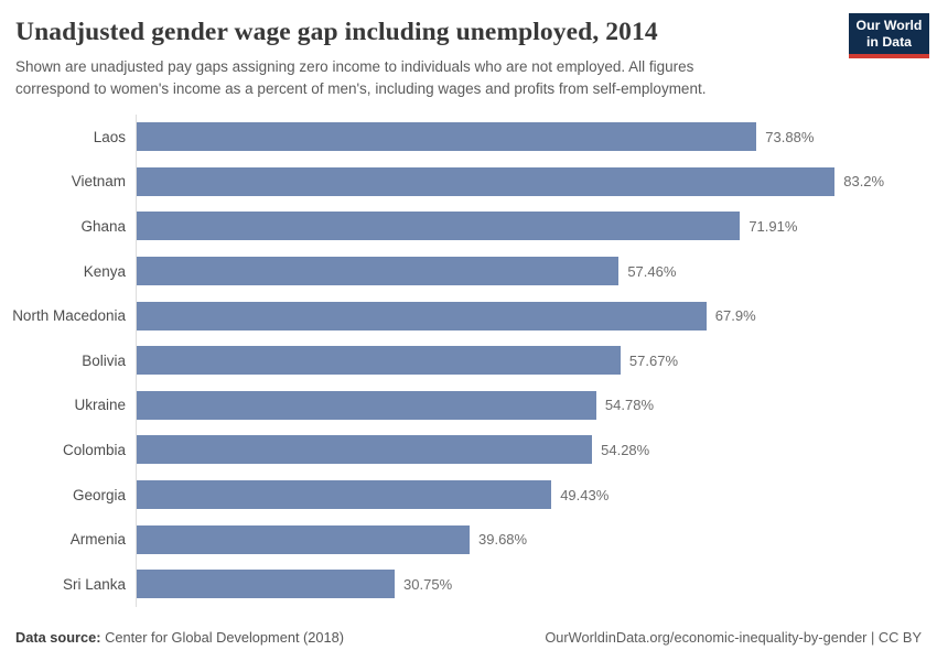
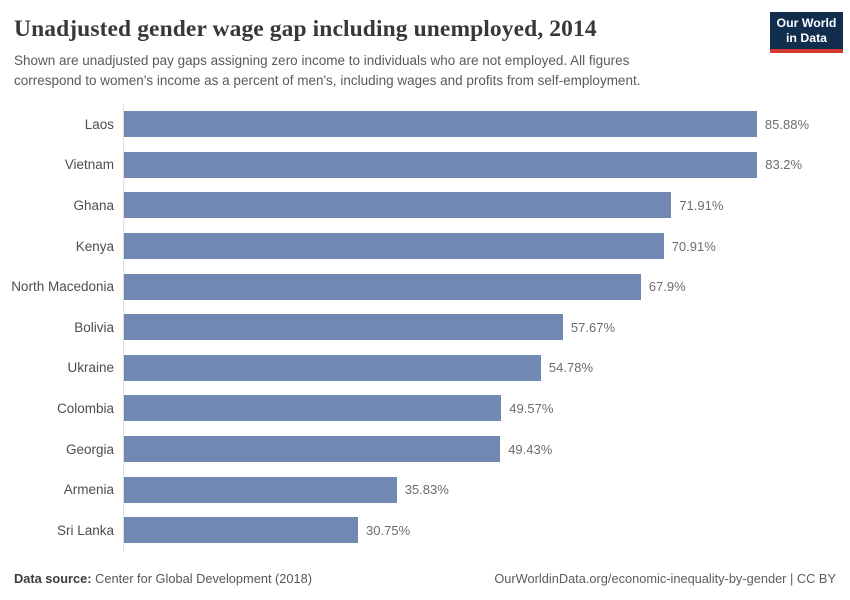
Laos: 73.88% -> 85.88%
Kenya: 57.46% -> 70.91%
Colombia: 54.28% -> 49.57%
Armenia: 39.68% -> 35.83%
